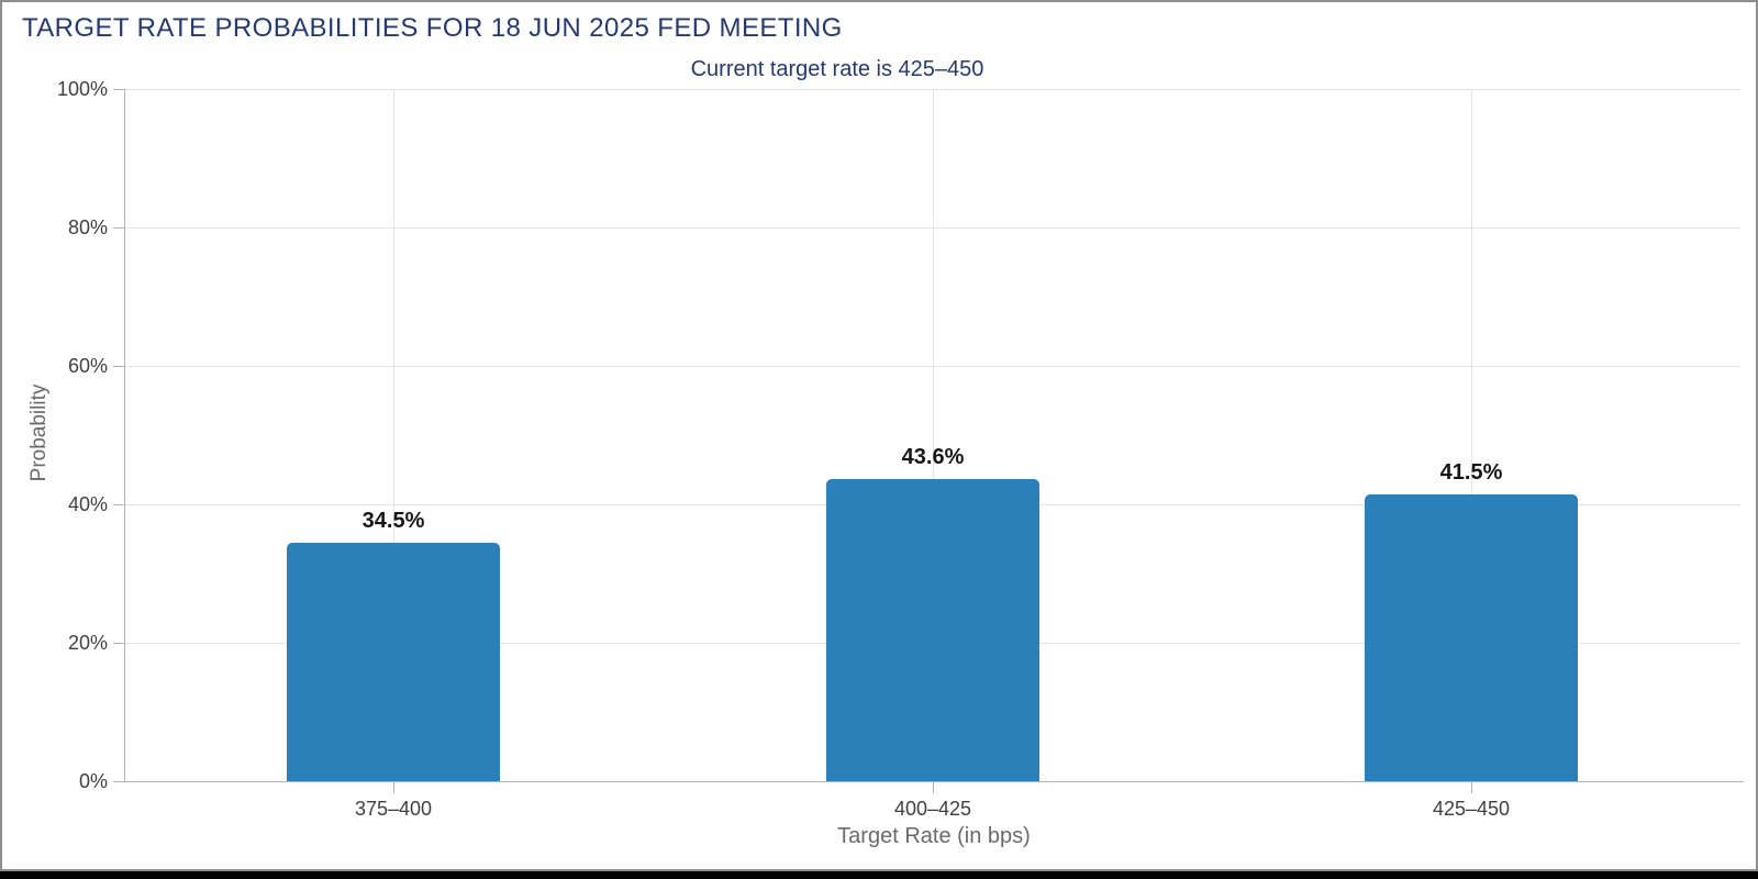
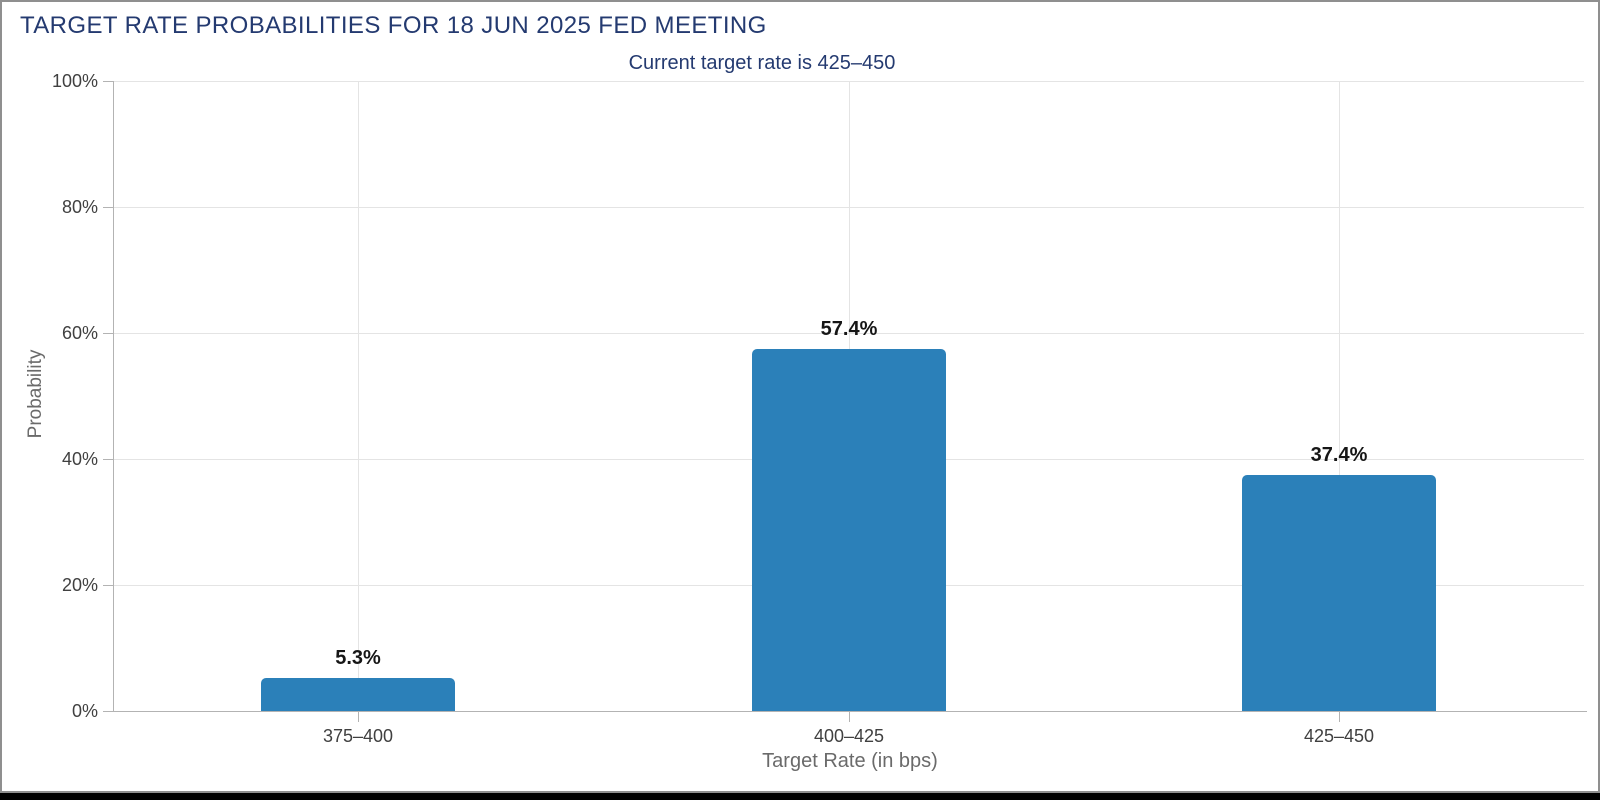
375–400: 34.5% -> 5.3%
400–425: 43.6% -> 57.4%
425–450: 41.5% -> 37.4%
